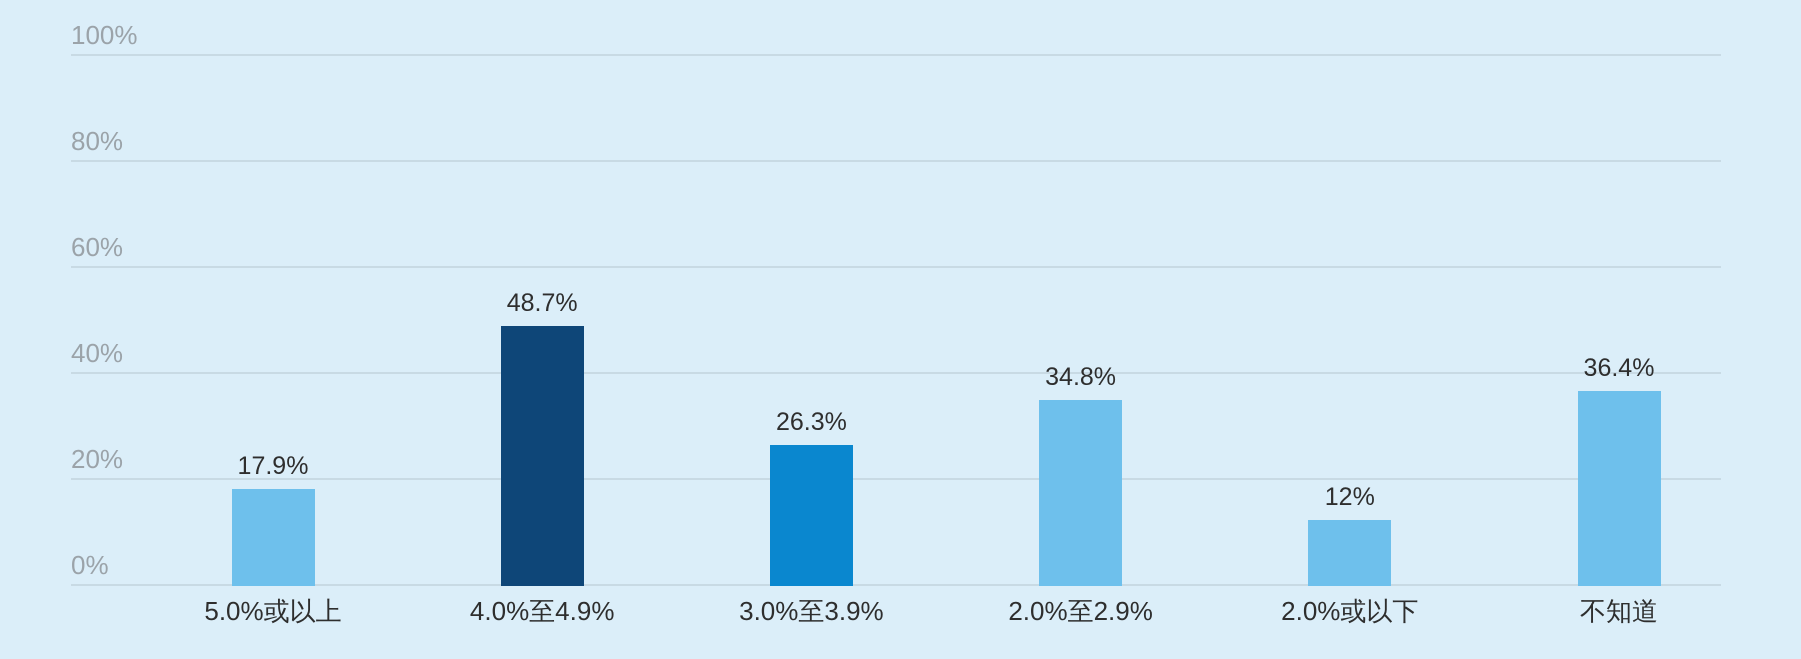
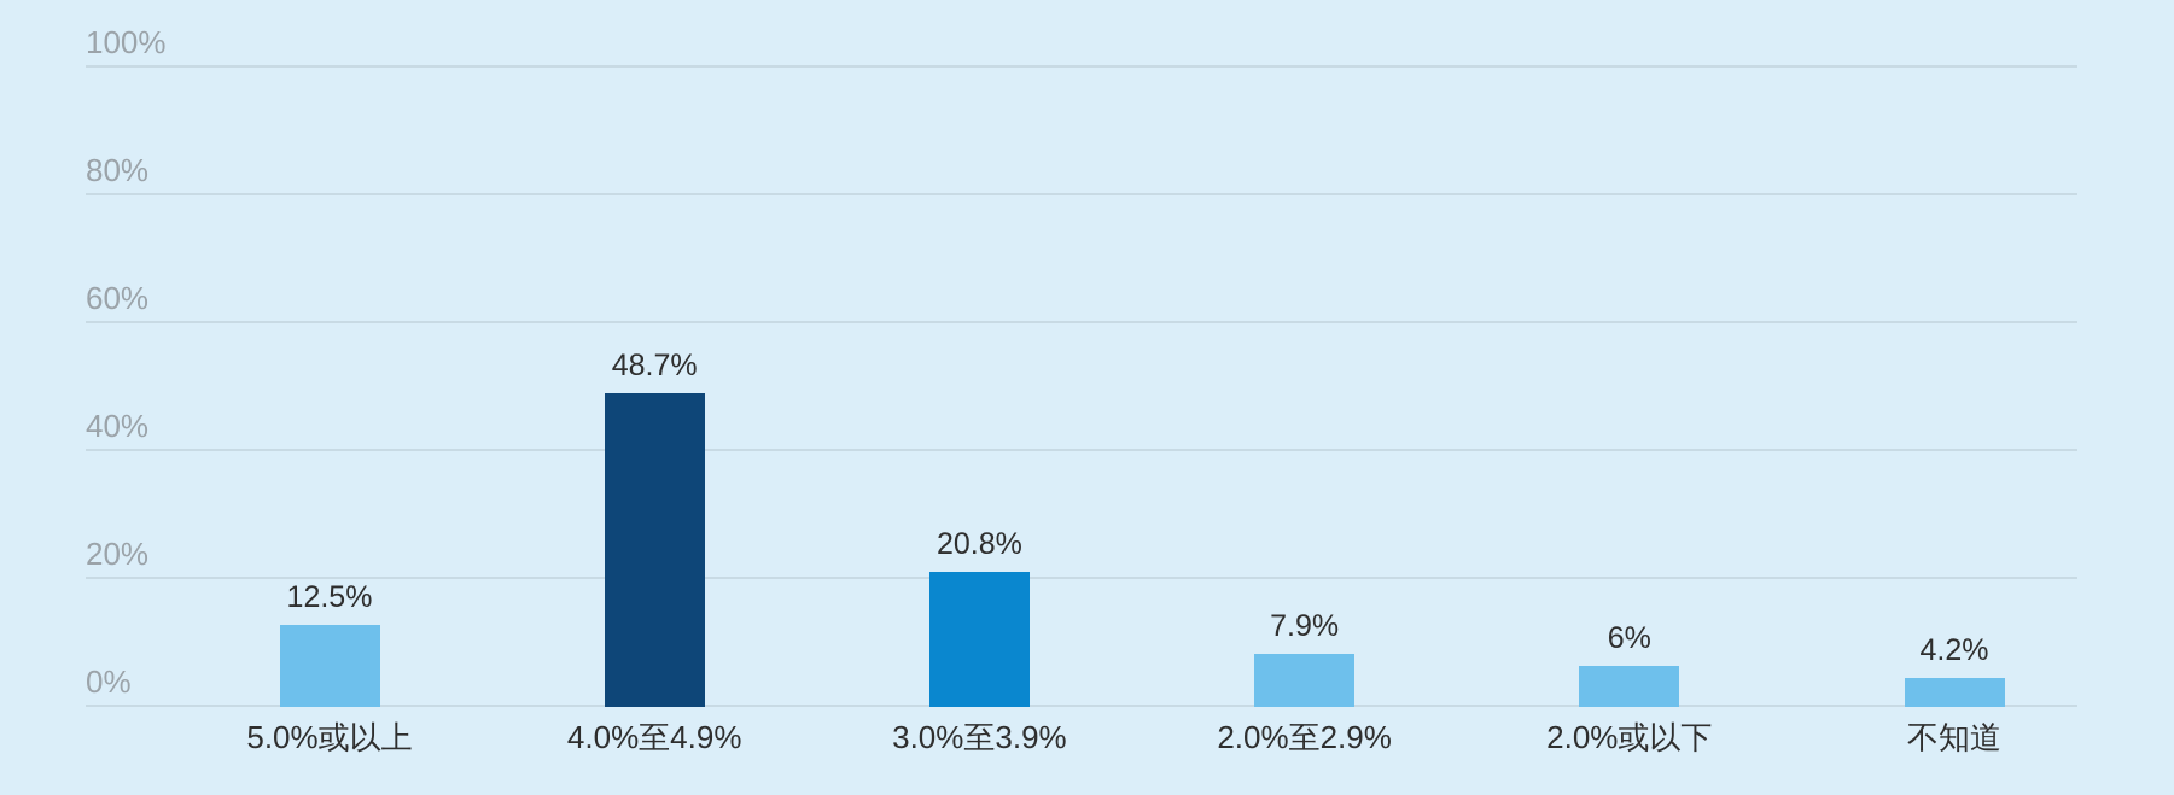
5.0%或以上: 17.9% -> 12.5%
3.0%至3.9%: 26.3% -> 20.8%
2.0%至2.9%: 34.8% -> 7.9%
2.0%或以下: 12% -> 6%
不知道: 36.4% -> 4.2%
